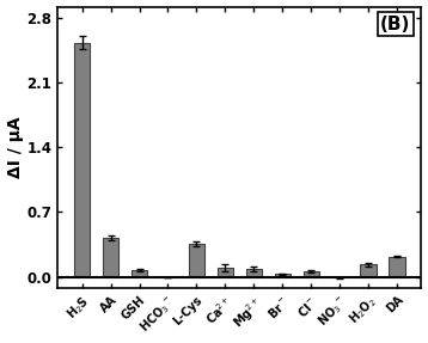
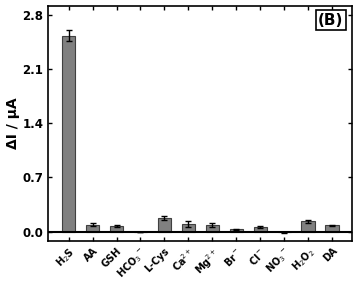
AA: 0.42 -> 0.09
L-Cys: 0.36 -> 0.17
DA: 0.22 -> 0.08
